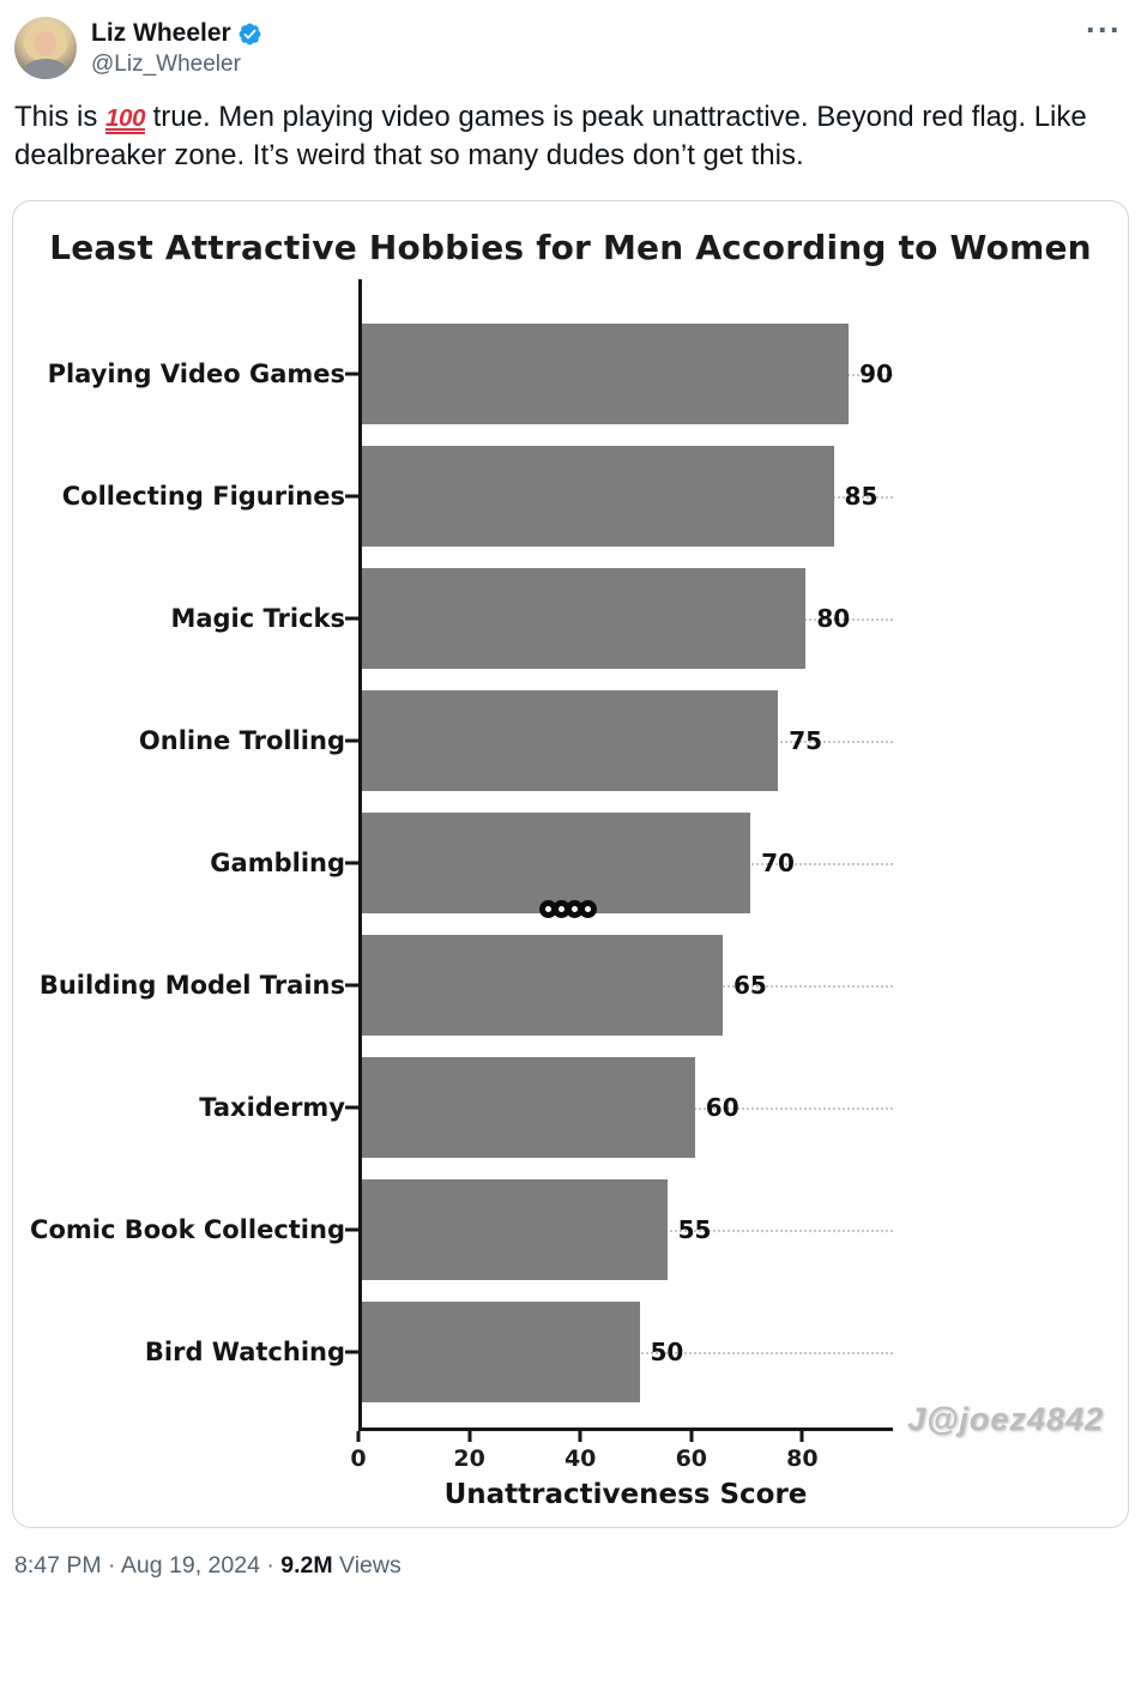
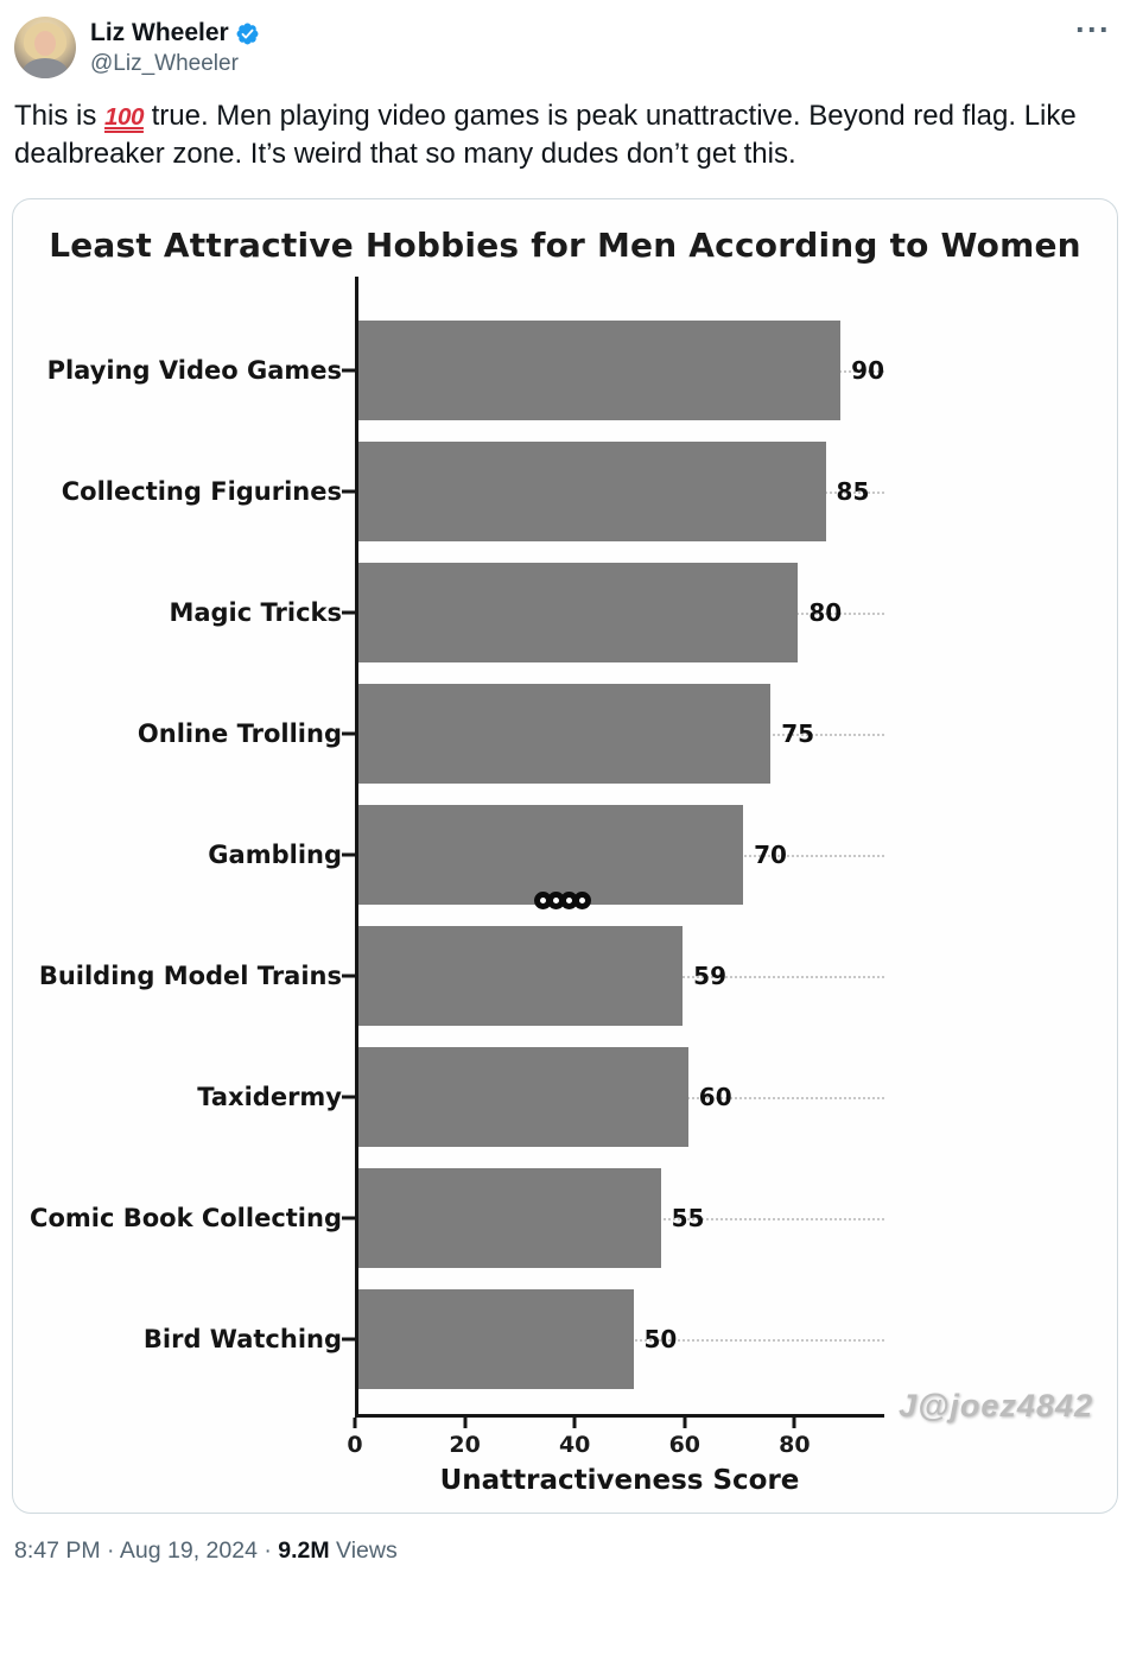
Building Model Trains: 65 -> 59
